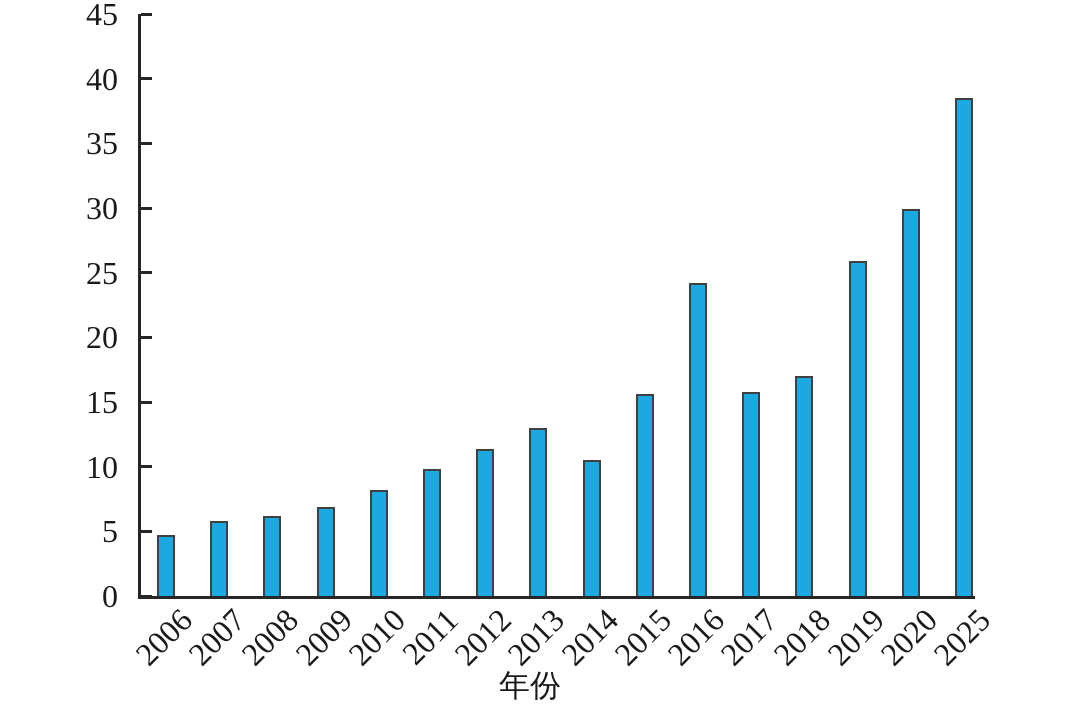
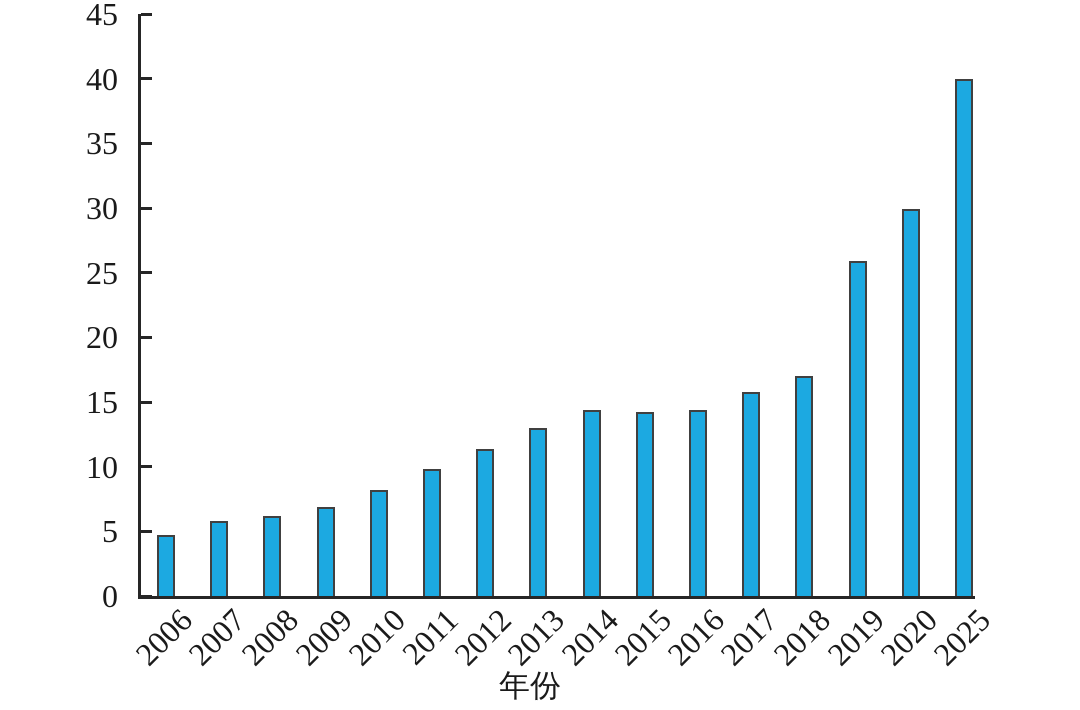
2014: 10.5 -> 14.4
2015: 15.6 -> 14.2
2016: 24.2 -> 14.4
2025: 38.5 -> 40.0
